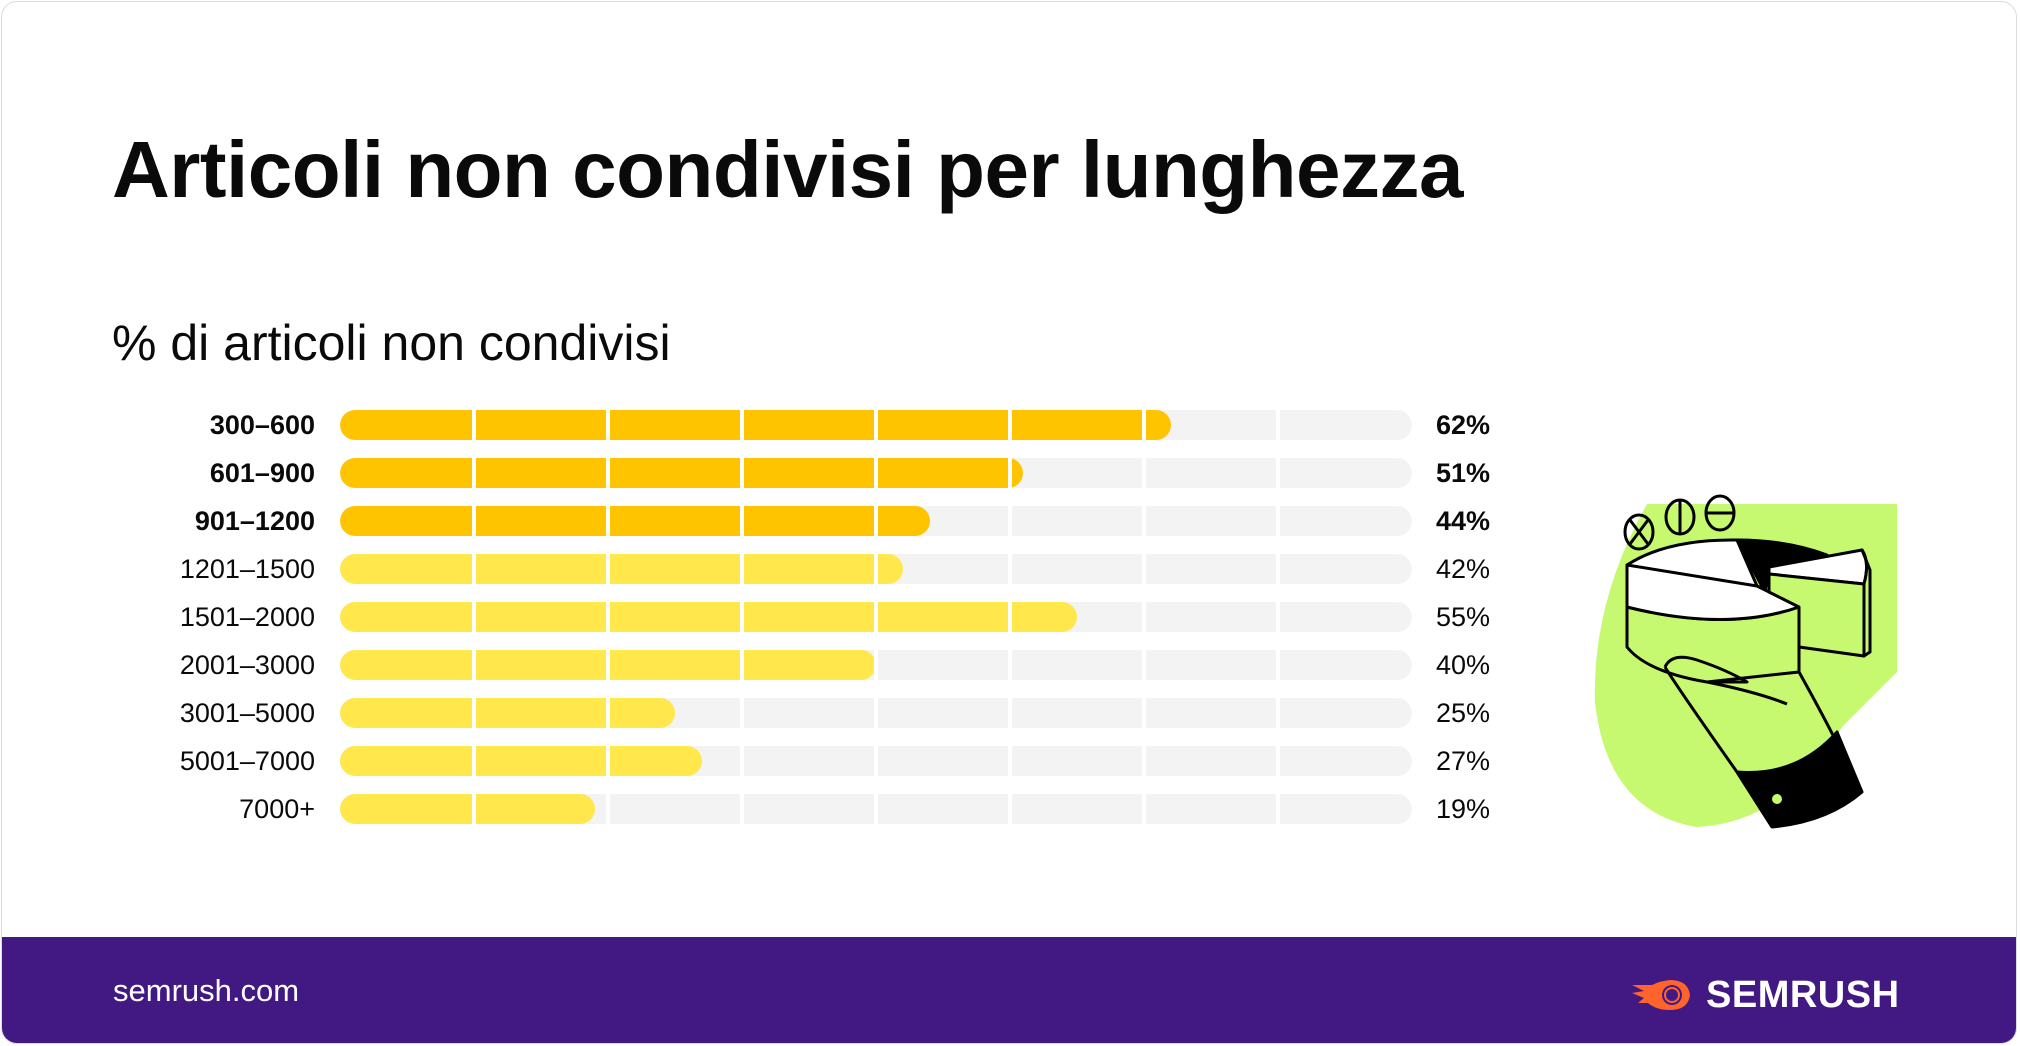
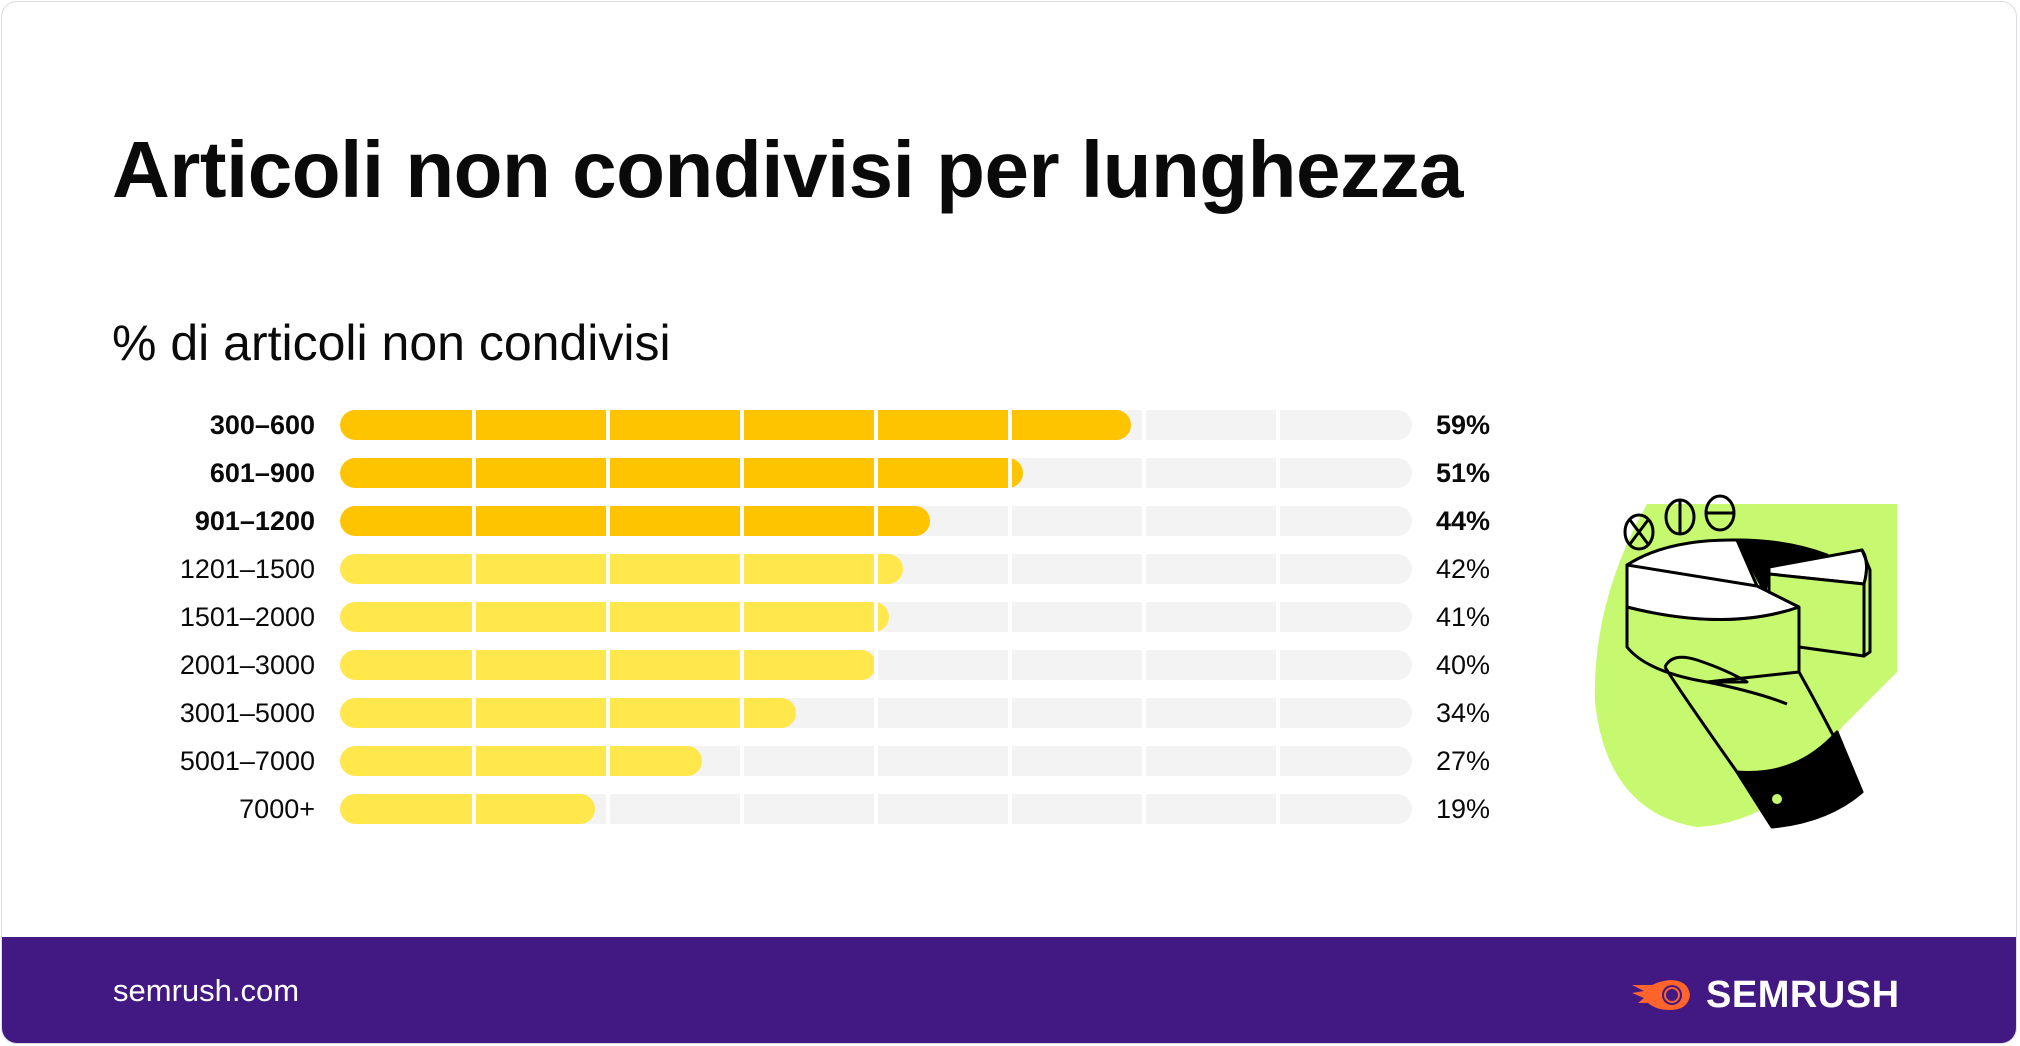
300–600: 62% -> 59%
1501–2000: 55% -> 41%
3001–5000: 25% -> 34%
